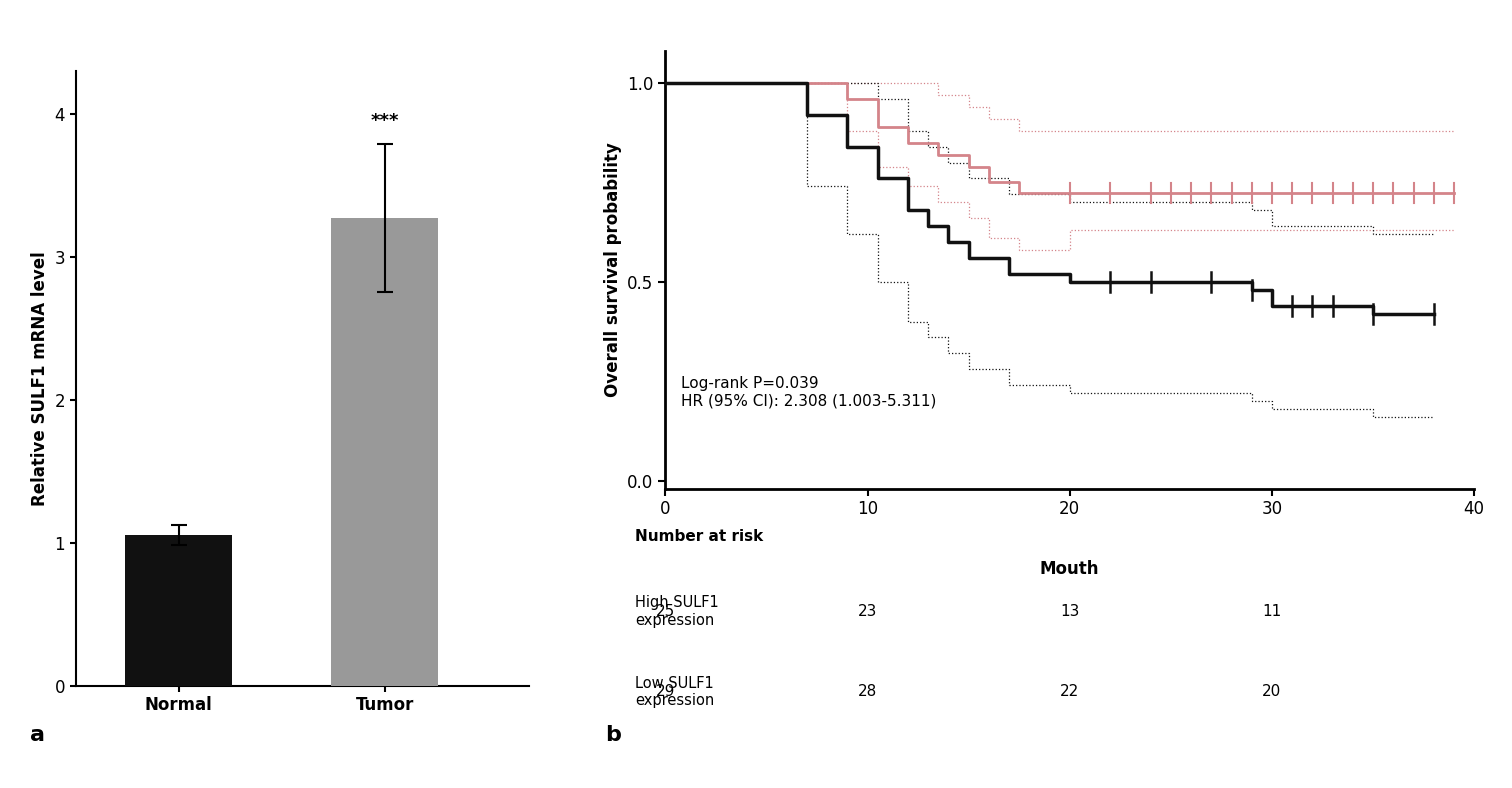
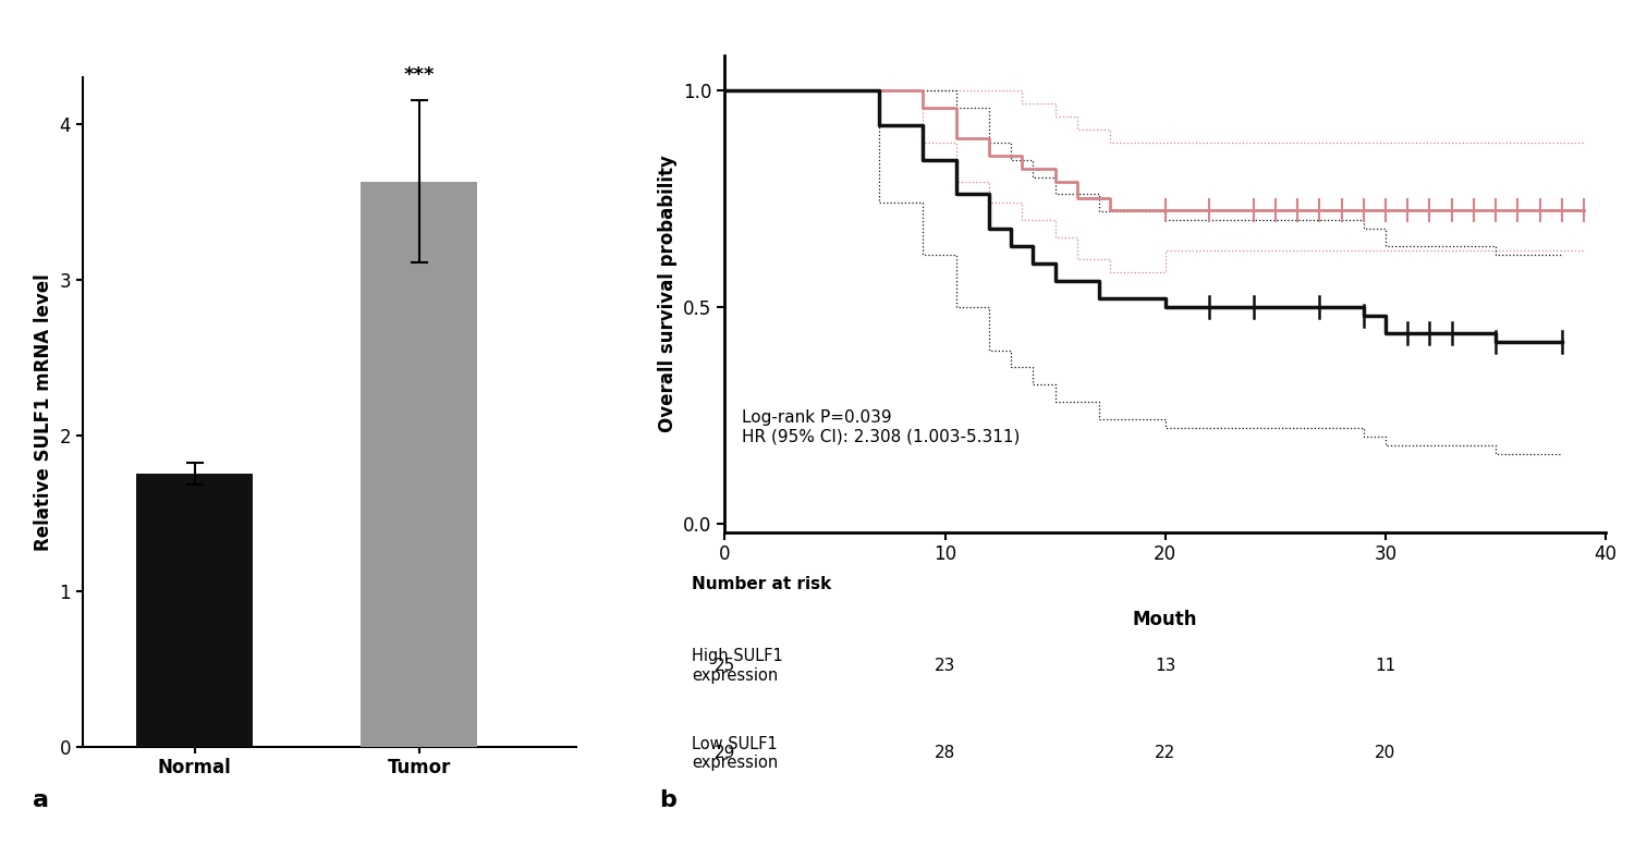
Normal: 1.05 -> 1.75
Tumor: 3.27 -> 3.63
